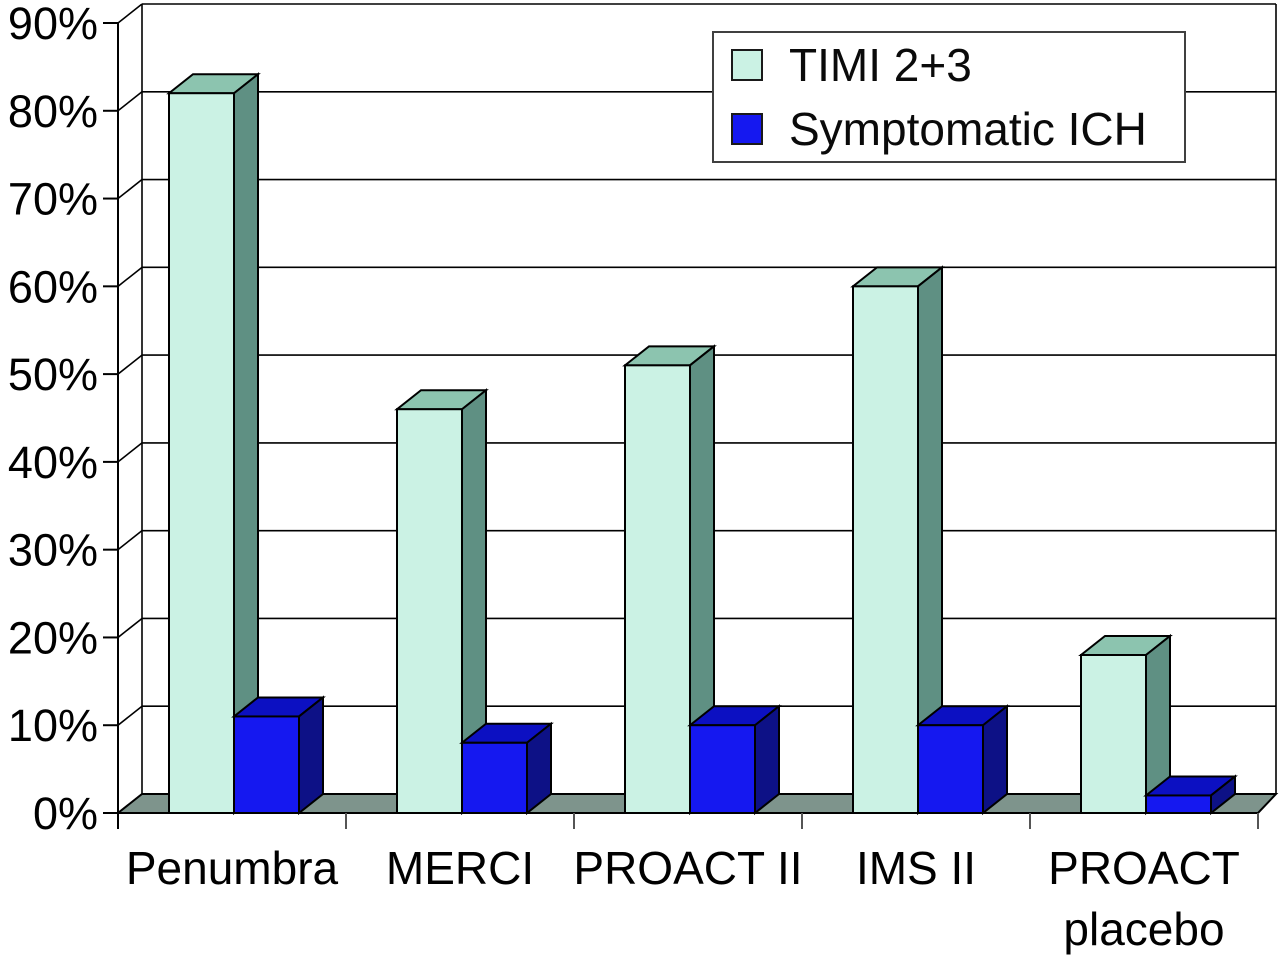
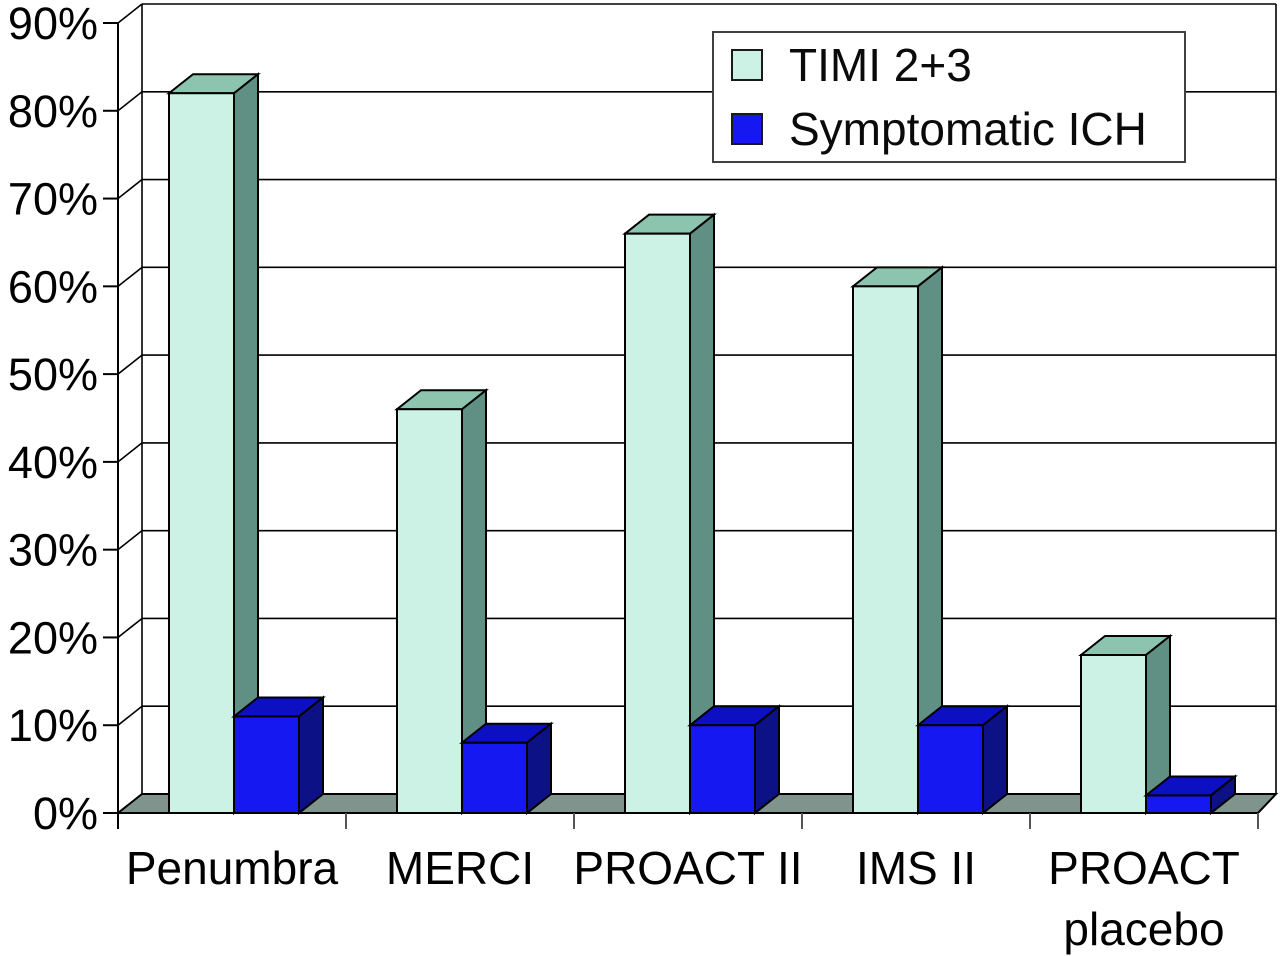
TIMI 2+3/PROACT II: 51% -> 66%
